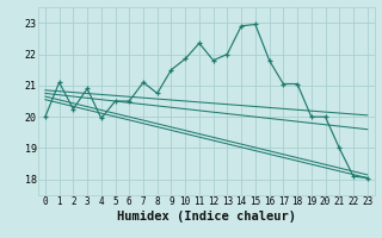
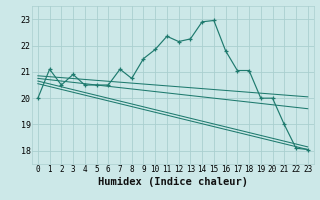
2: 20.25 -> 20.50
4: 19.95 -> 20.50
12: 21.80 -> 22.15
13: 22.00 -> 22.25
